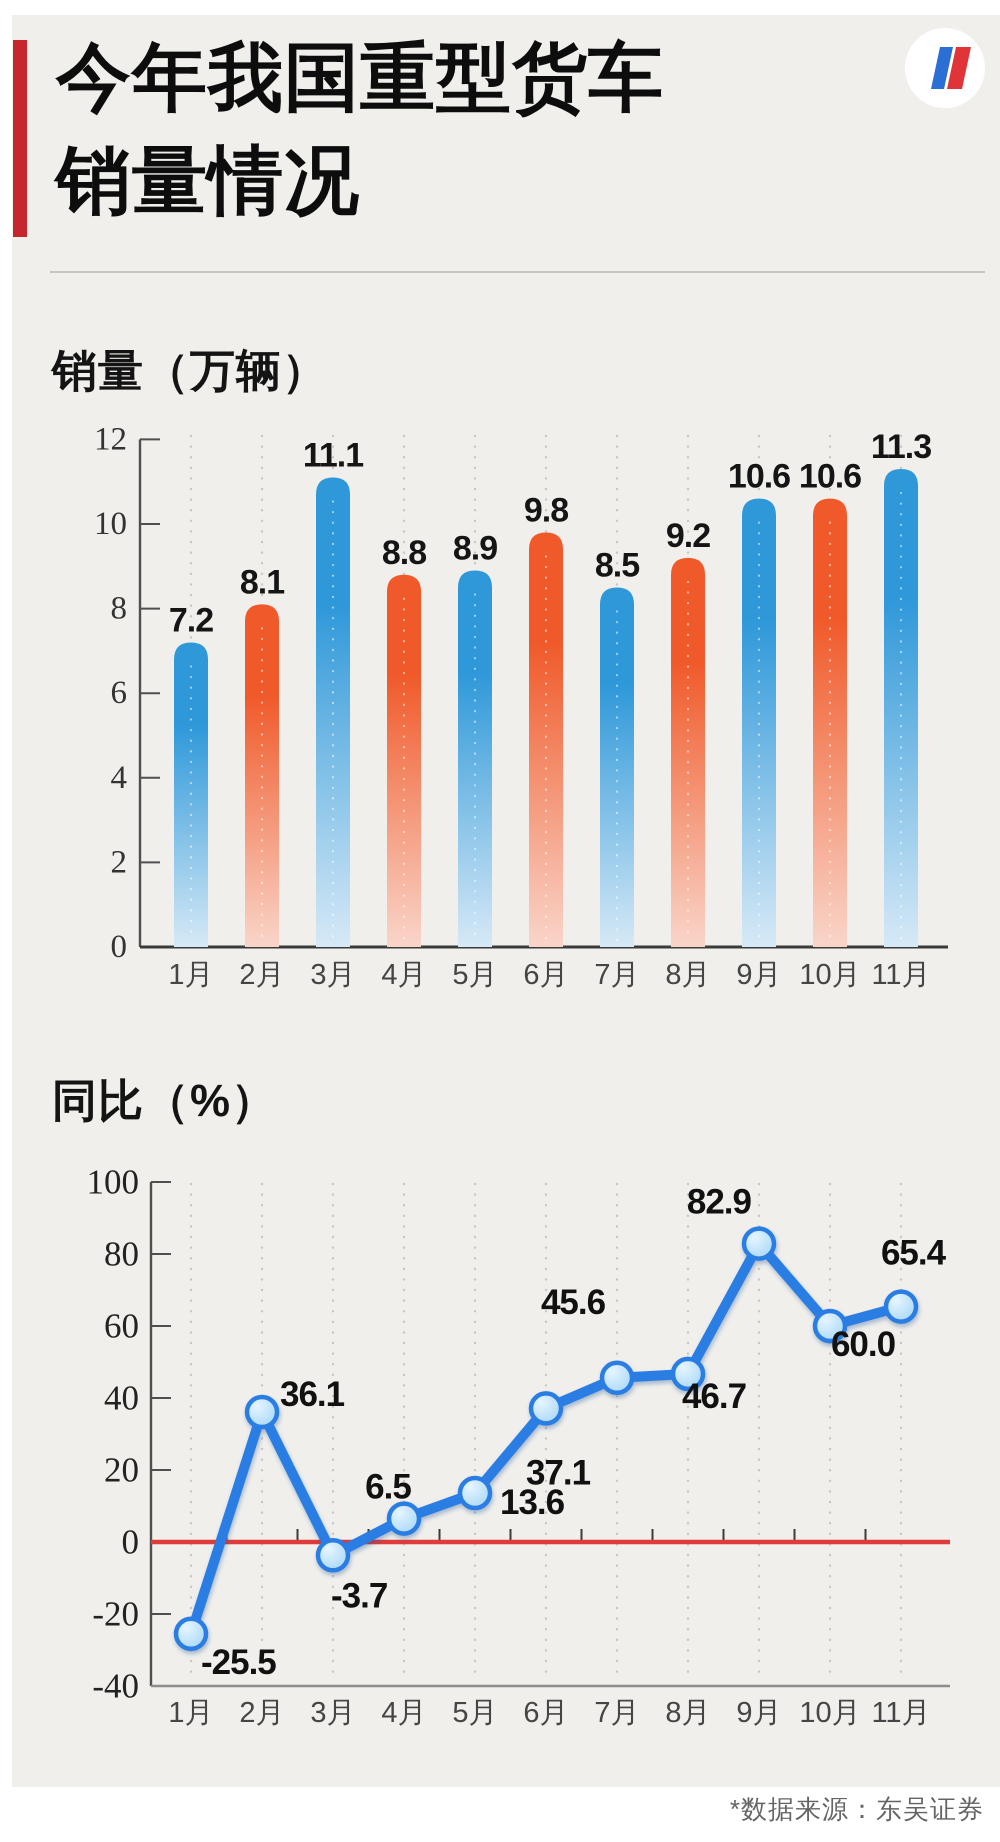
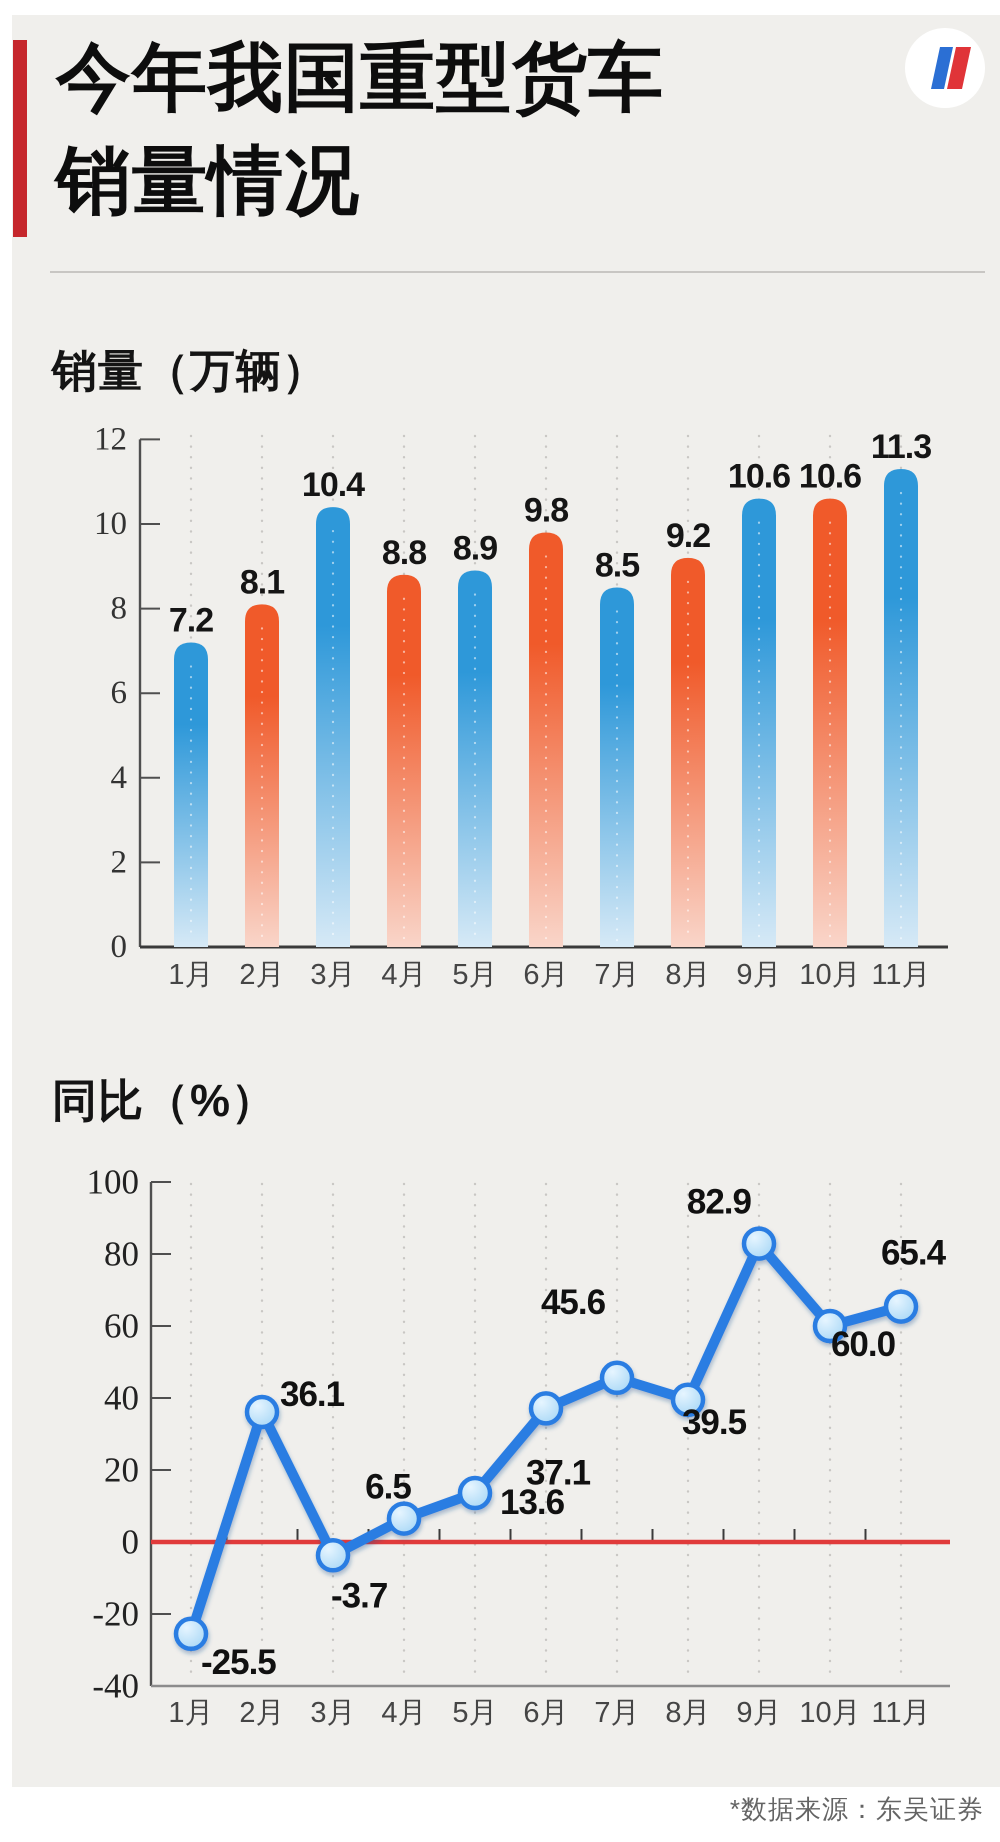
销量（万辆）/3月: 11.1 -> 10.4
同比（%）/8月: 46.7 -> 39.5
